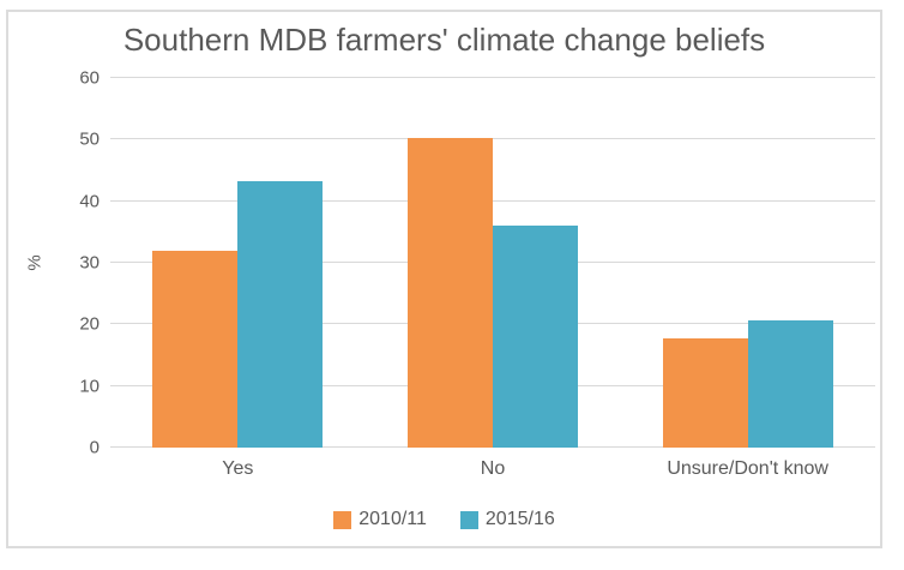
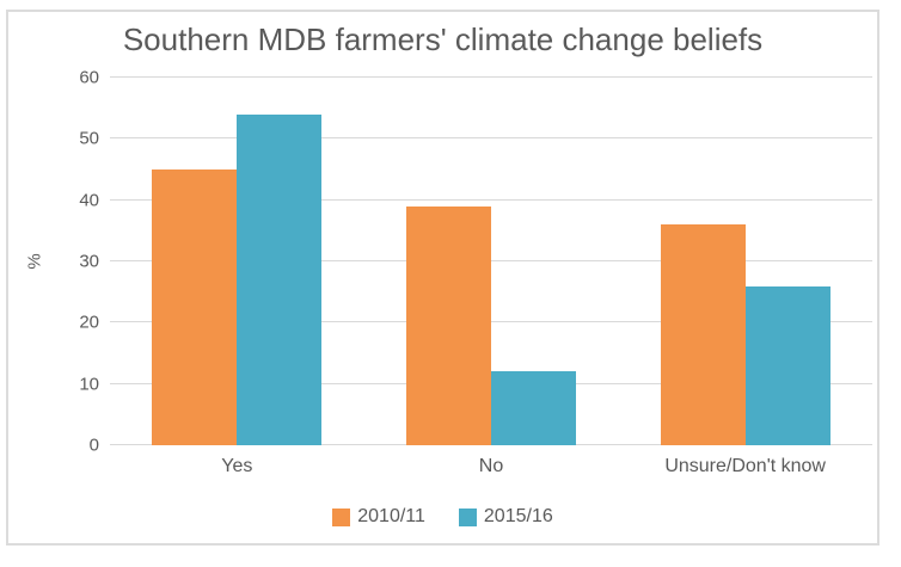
2010/11/Yes: 32 -> 45
2015/16/Yes: 43 -> 54
2010/11/No: 50 -> 39
2015/16/No: 36 -> 12
2010/11/Unsure/Don't know: 18 -> 36
2015/16/Unsure/Don't know: 21 -> 26
